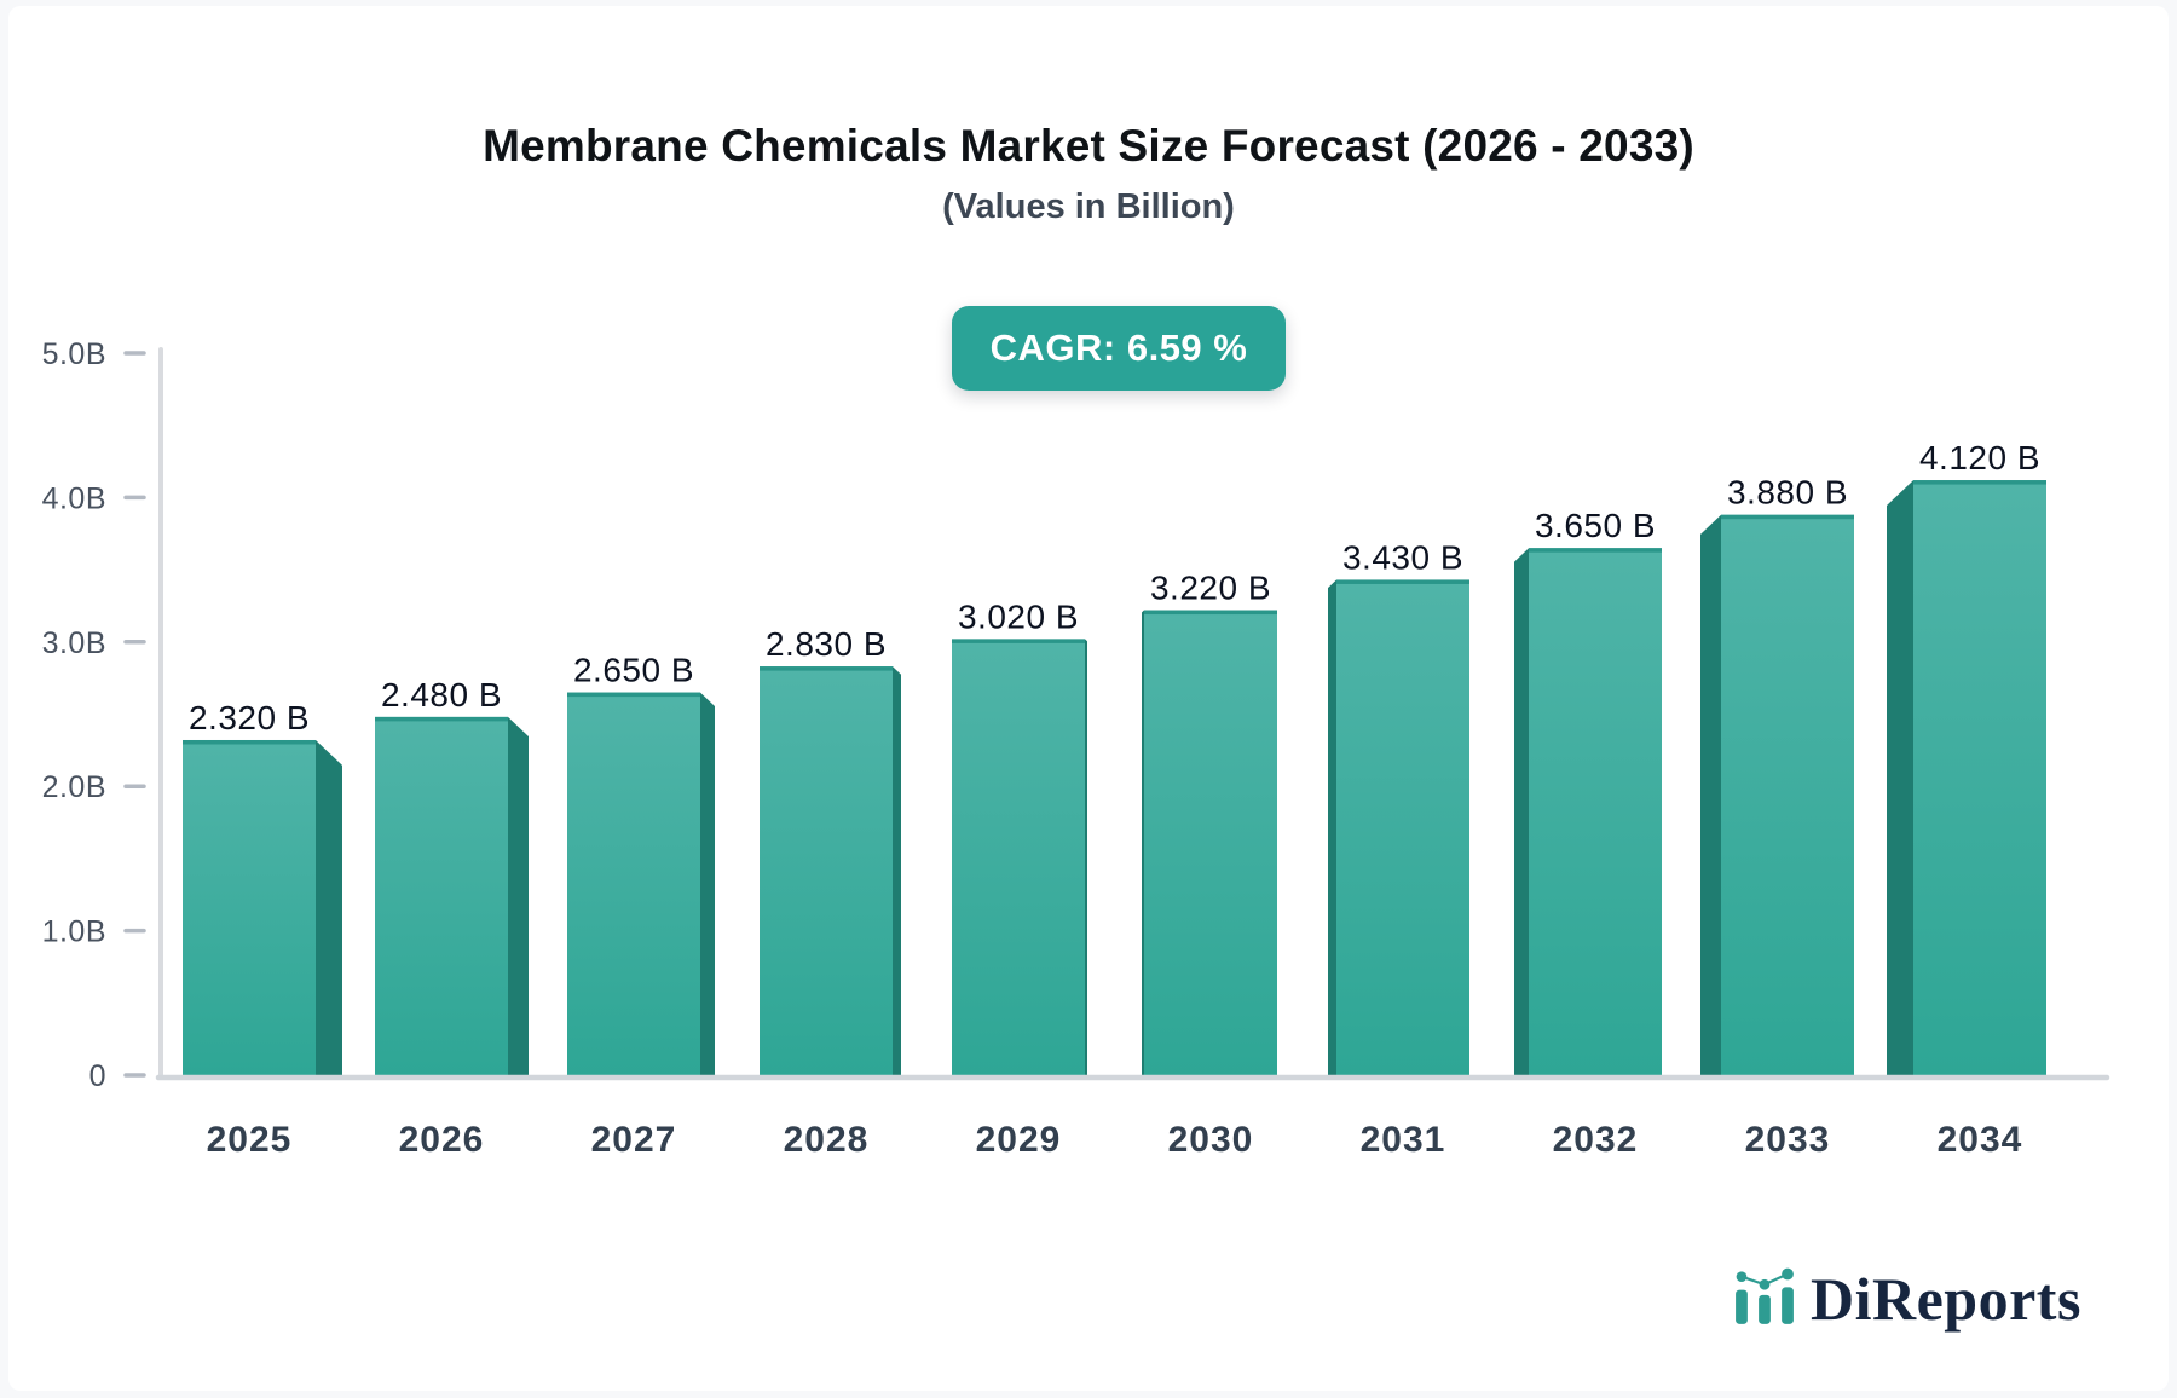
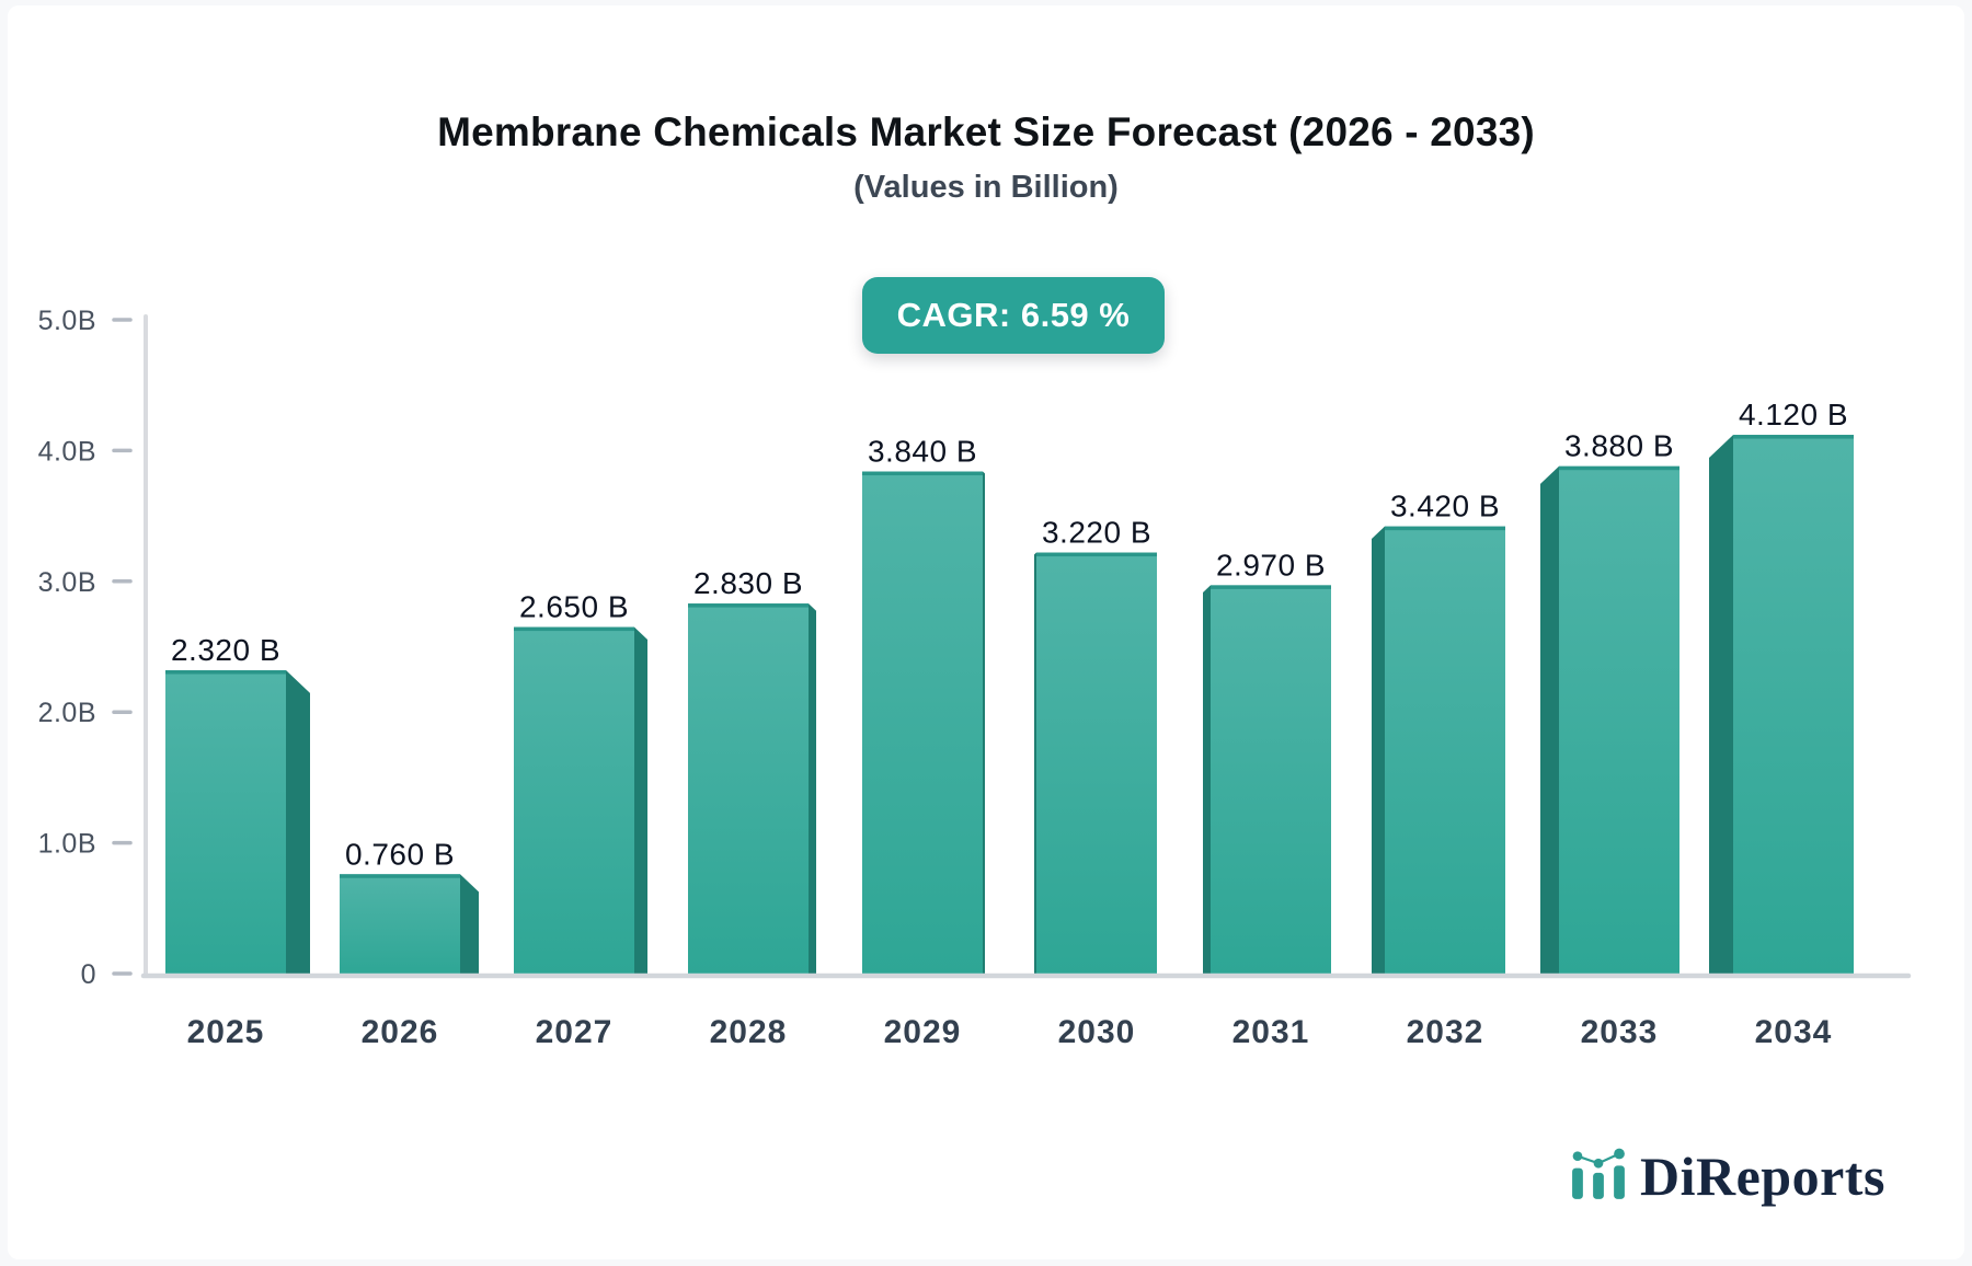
2026: 2.480 -> 0.760
2029: 3.020 -> 3.840
2031: 3.430 -> 2.970
2032: 3.650 -> 3.420
